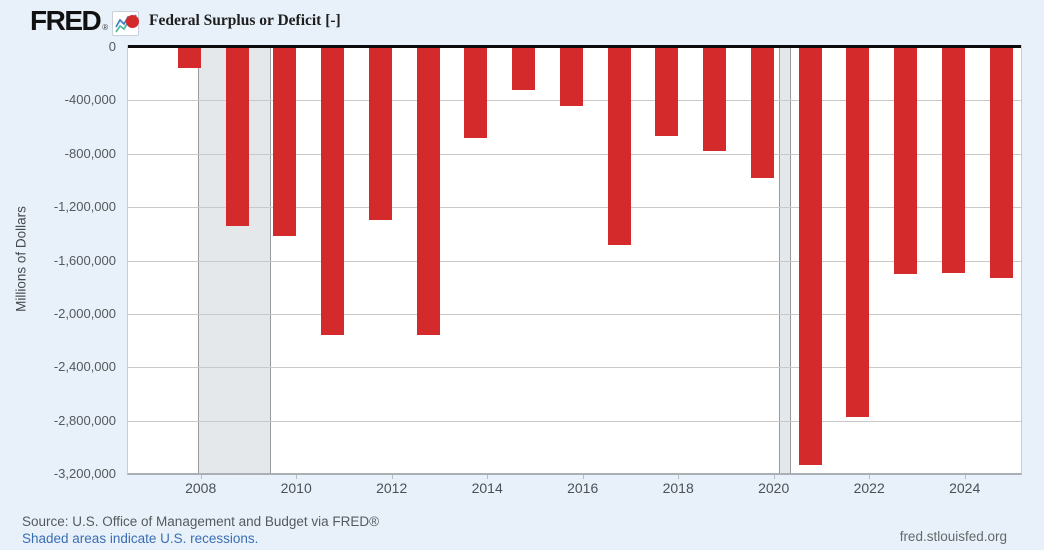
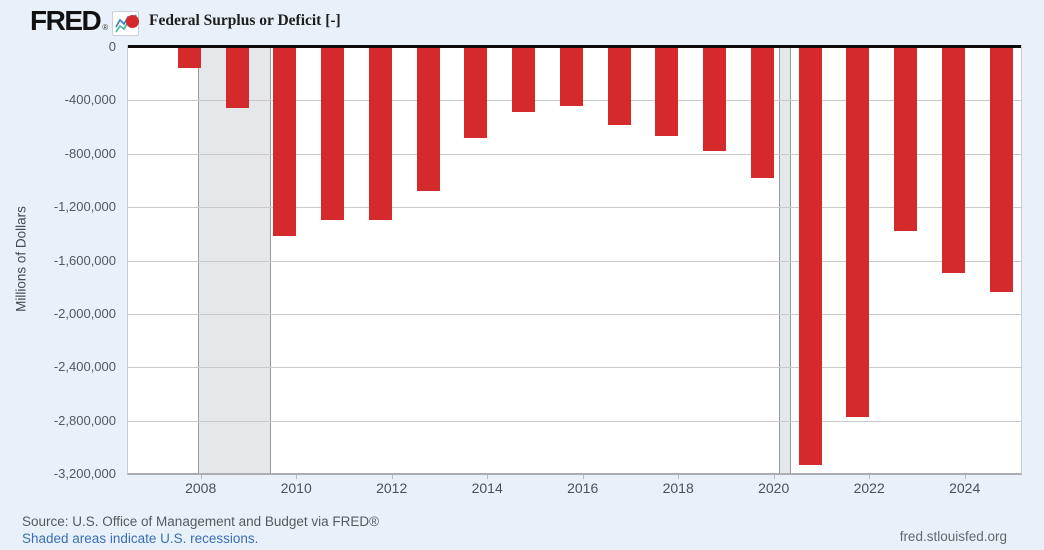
2008: -1340000 -> -460000
2010: -2160000 -> -1290000
2012: -2160000 -> -1080000
2014: -320000 -> -480000
2016: -1480000 -> -580000
2022: -1700000 -> -1380000
2024: -1730000 -> -1830000
